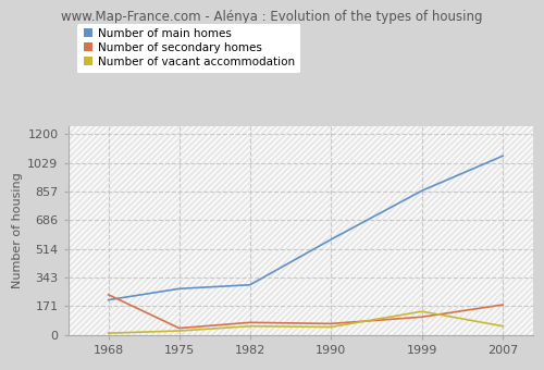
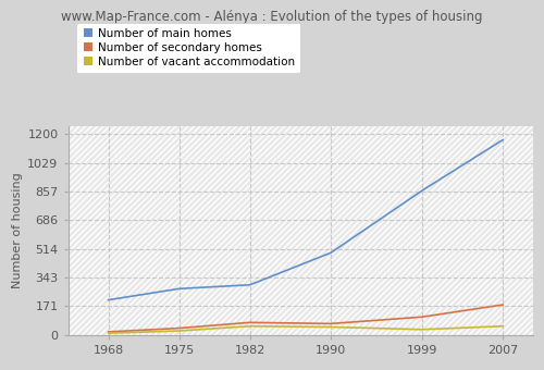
Number of secondary homes/1968: 240 -> 20
Number of main homes/1990: 570 -> 490
Number of vacant accommodation/1999: 140 -> 30
Number of main homes/2007: 1070 -> 1170
